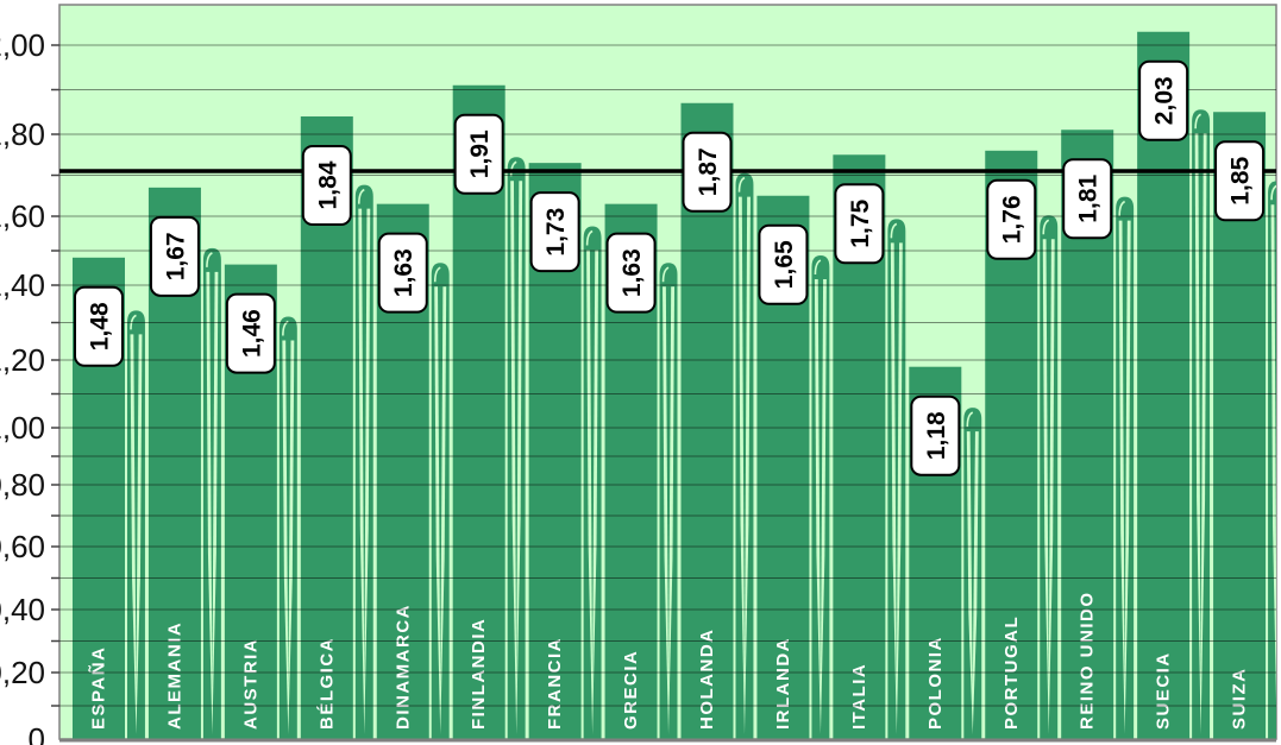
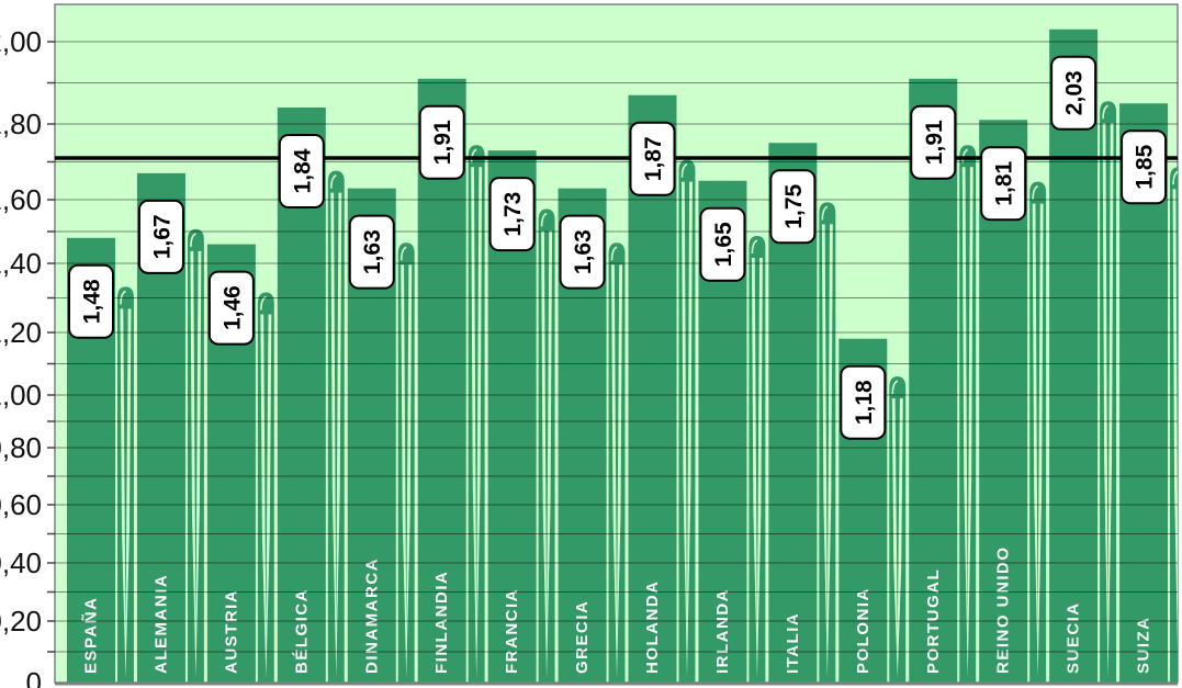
PORTUGAL: 1,76 -> 1,91
